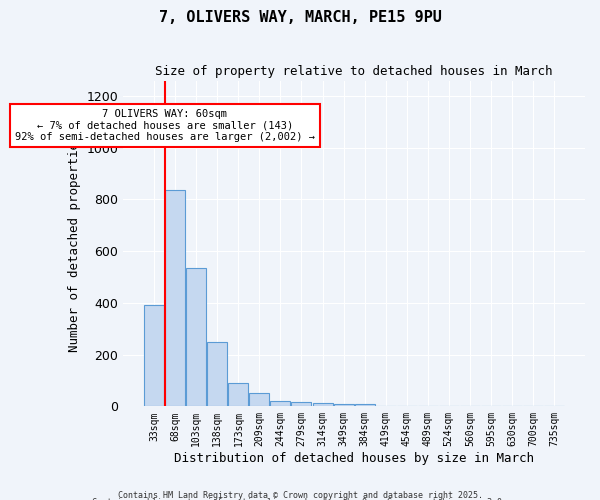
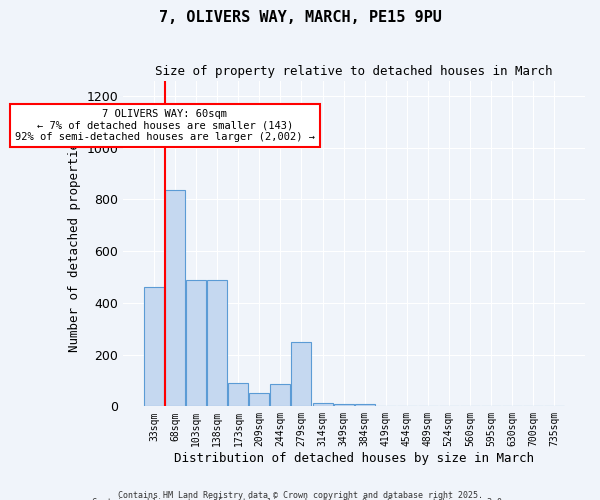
33sqm: 390 -> 460
103sqm: 535 -> 490
138sqm: 248 -> 490
244sqm: 20 -> 85
279sqm: 17 -> 250
